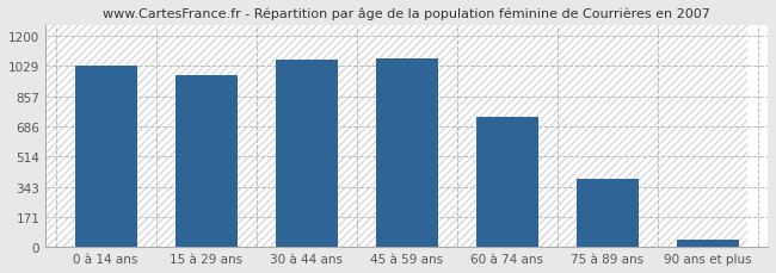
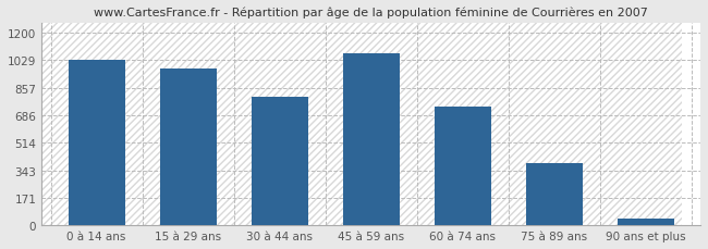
30 à 44 ans: 1060 -> 800
